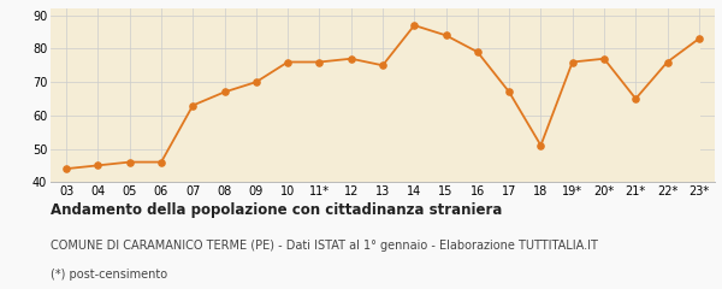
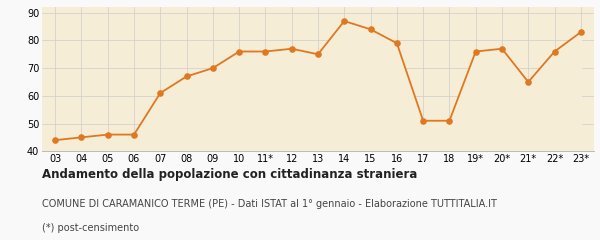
07: 63 -> 61
17: 67 -> 51
